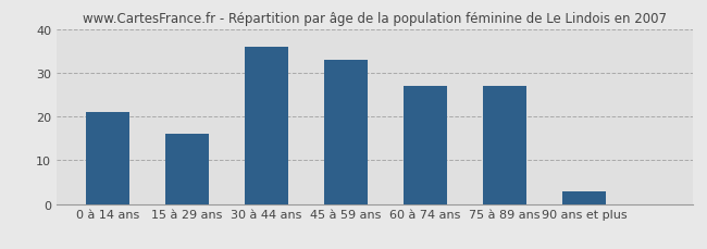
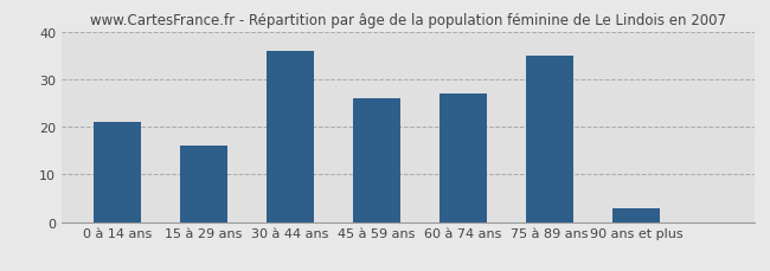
45 à 59 ans: 33 -> 26
75 à 89 ans: 27 -> 35
